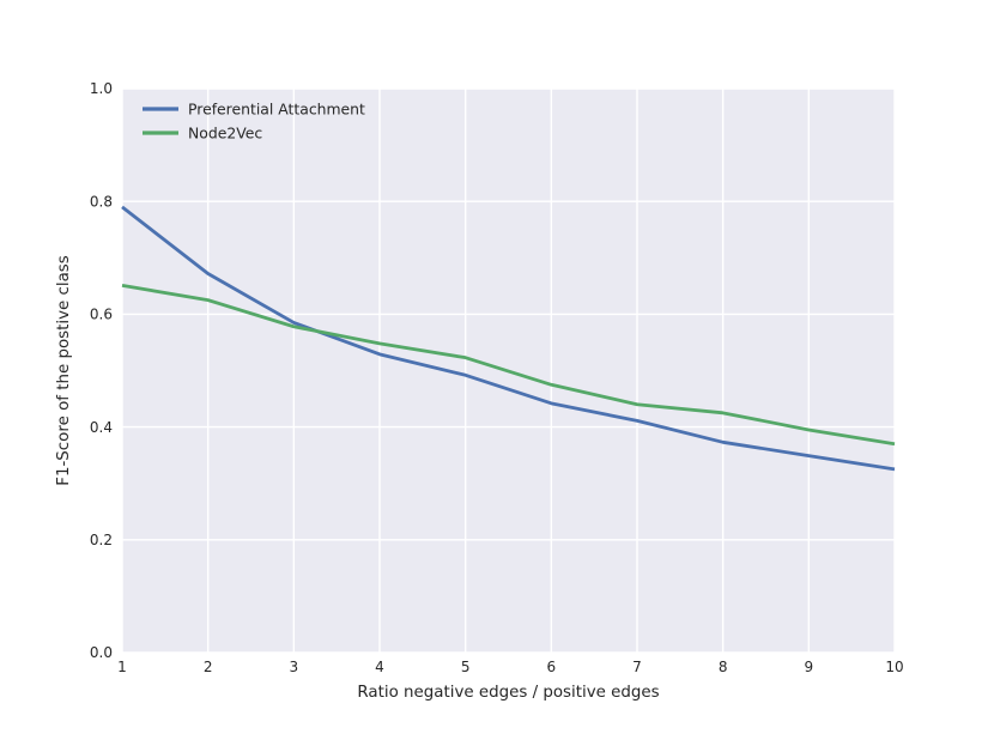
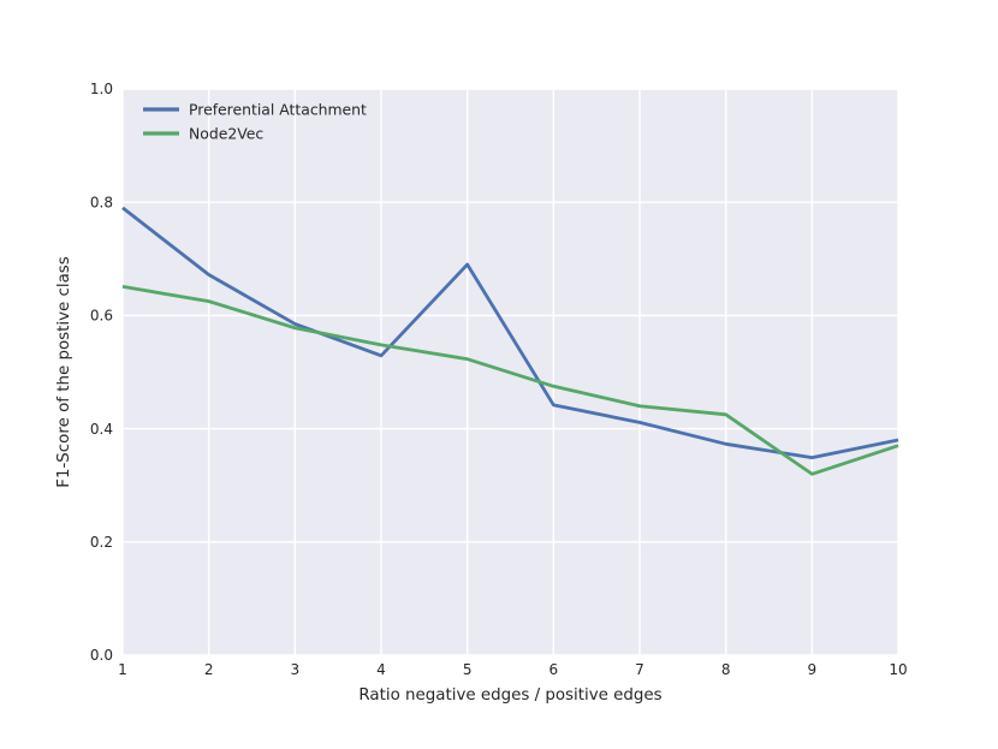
Preferential Attachment/5: 0.49 -> 0.69
Node2Vec/9: 0.40 -> 0.32
Preferential Attachment/10: 0.33 -> 0.38
